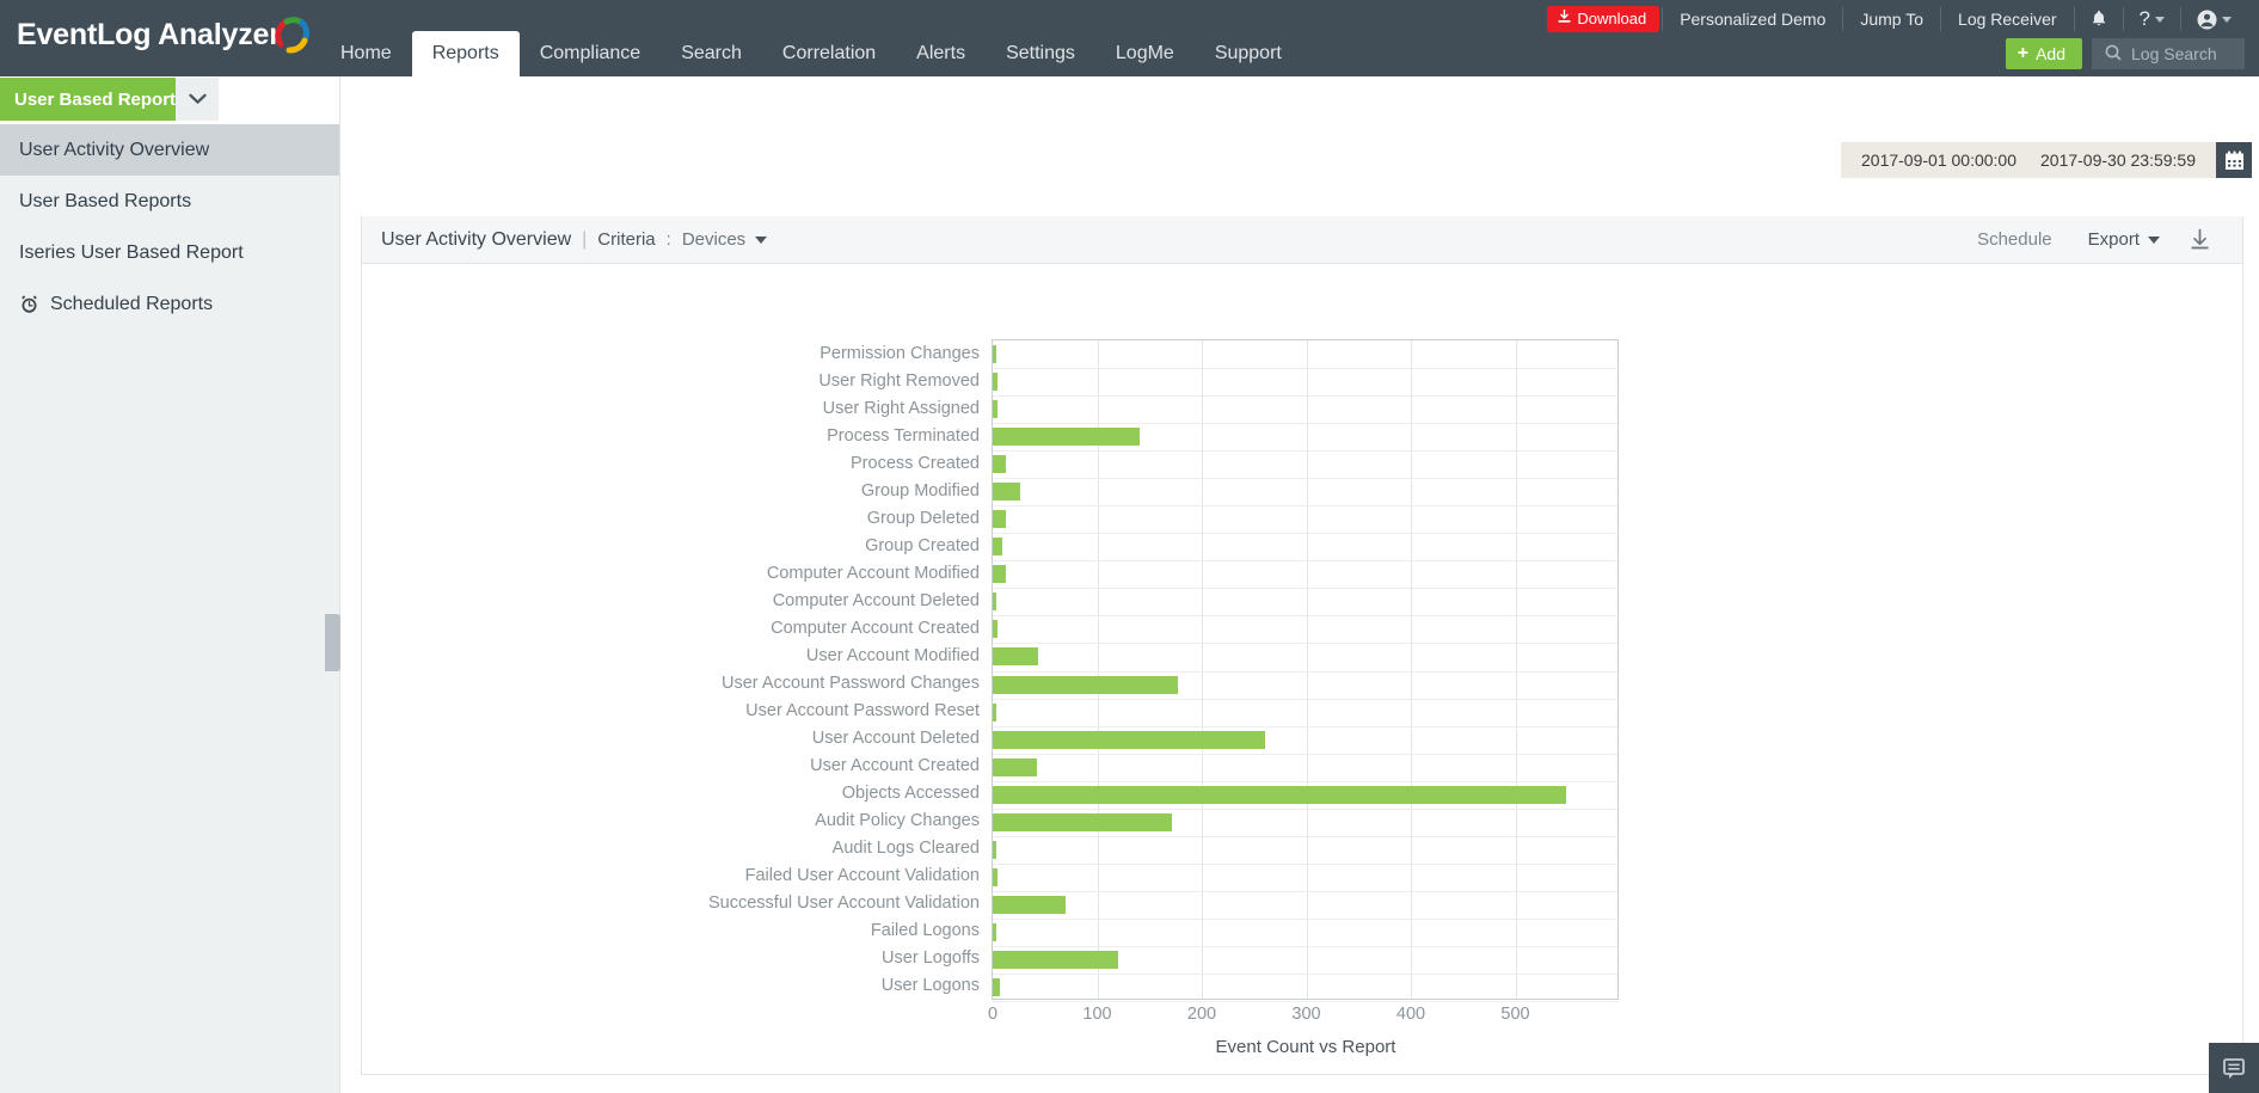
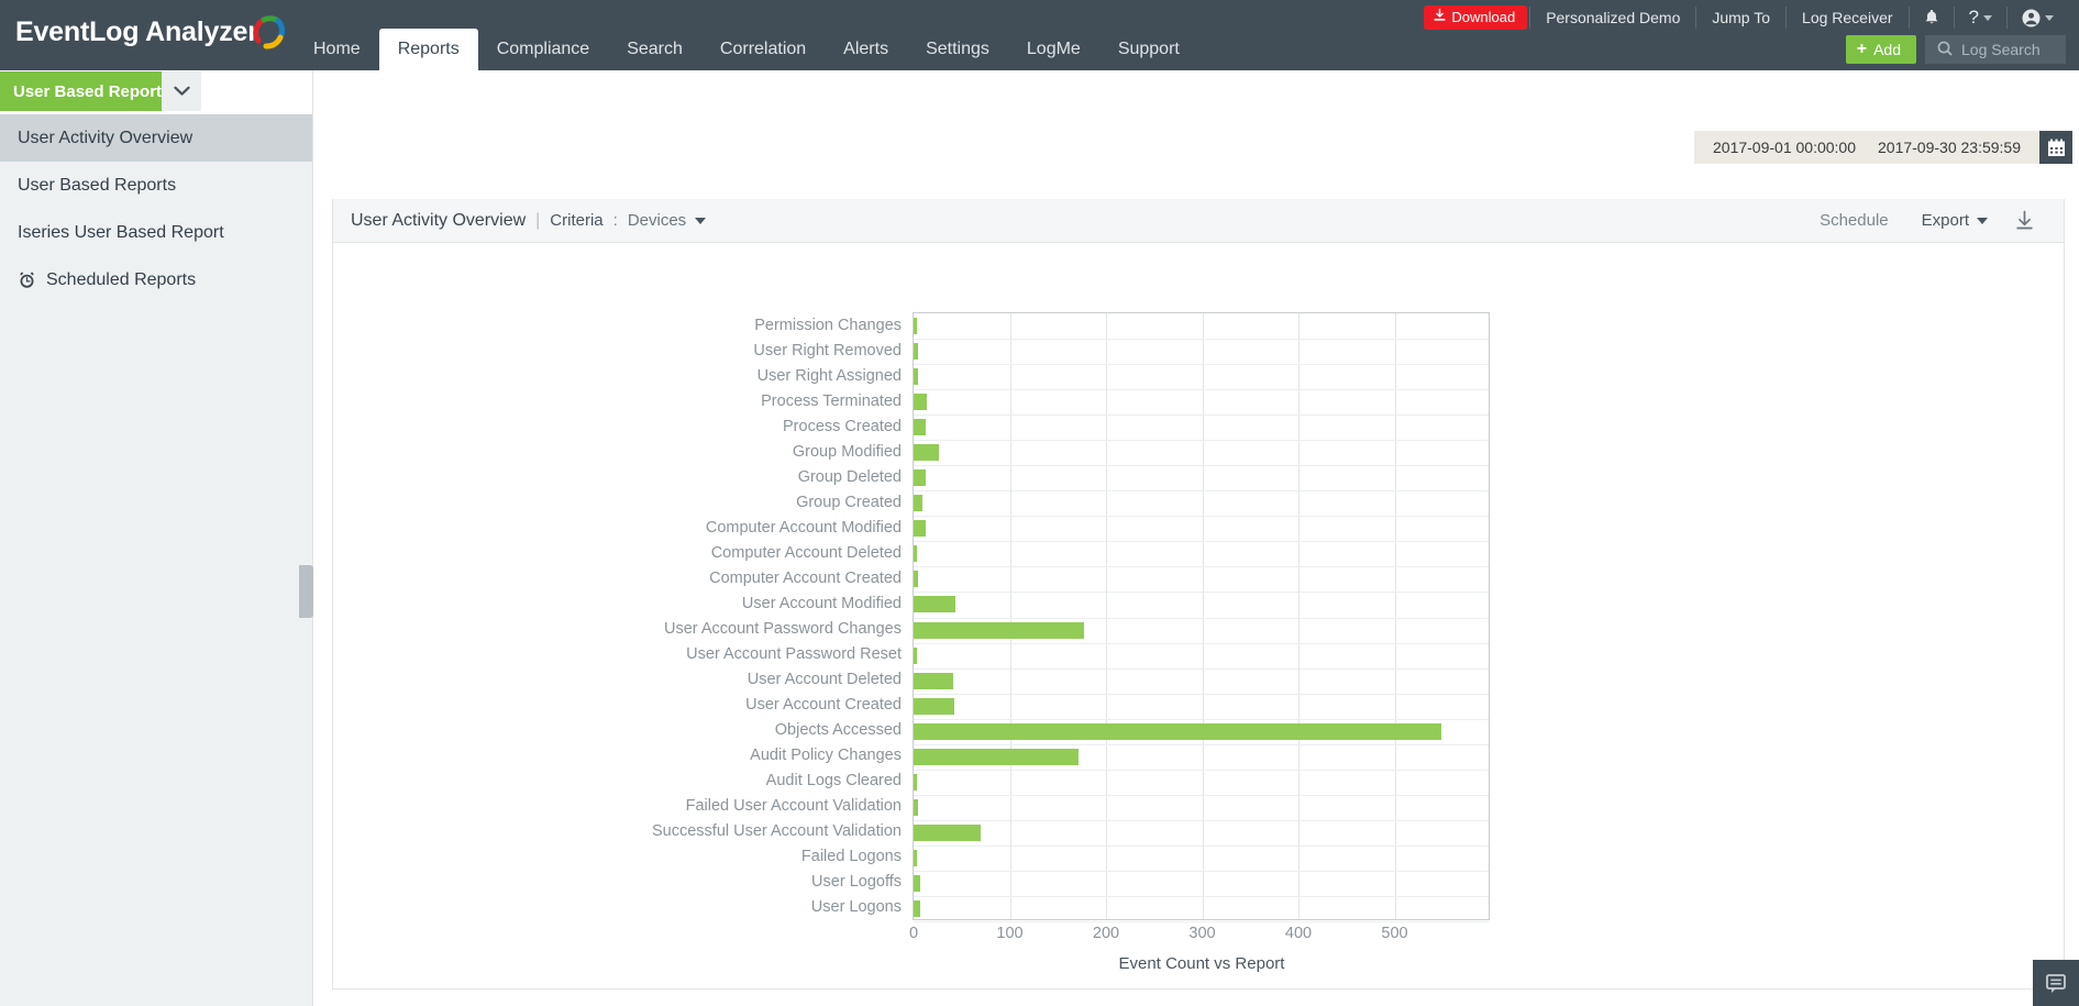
Process Terminated: 140 -> 10
User Account Deleted: 260 -> 40
User Logoffs: 120 -> 10
